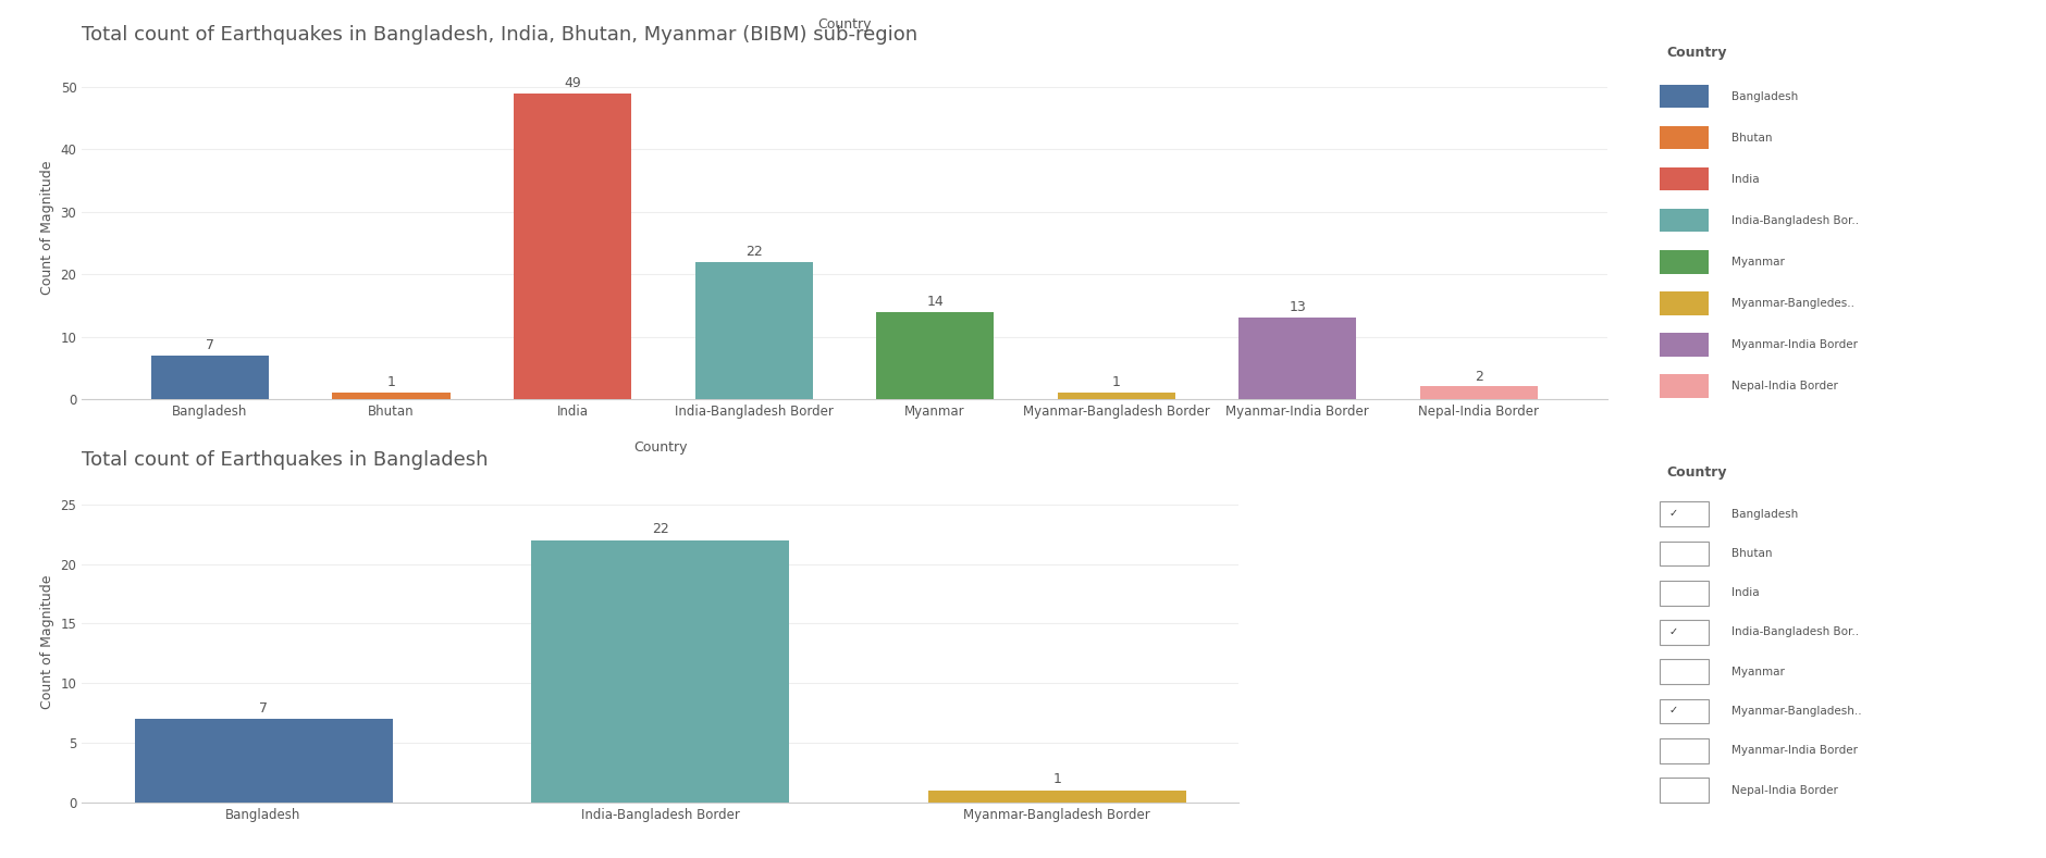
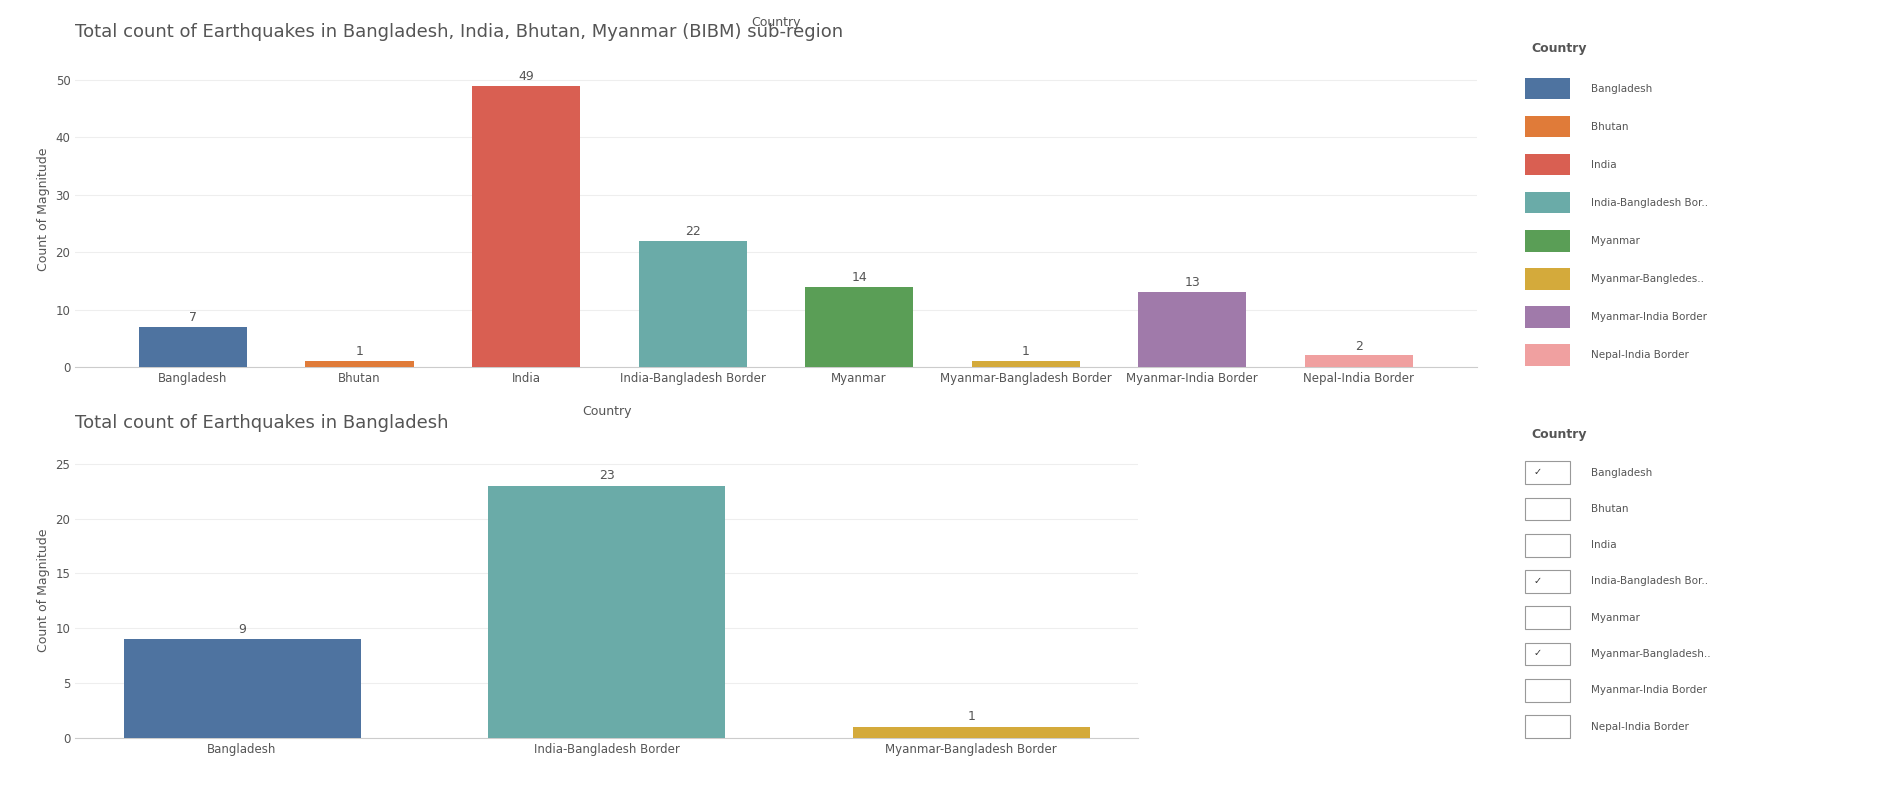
Total count of Earthquakes in Bangladesh/Bangladesh: 7 -> 9
Total count of Earthquakes in Bangladesh/India-Bangladesh Border: 22 -> 23
